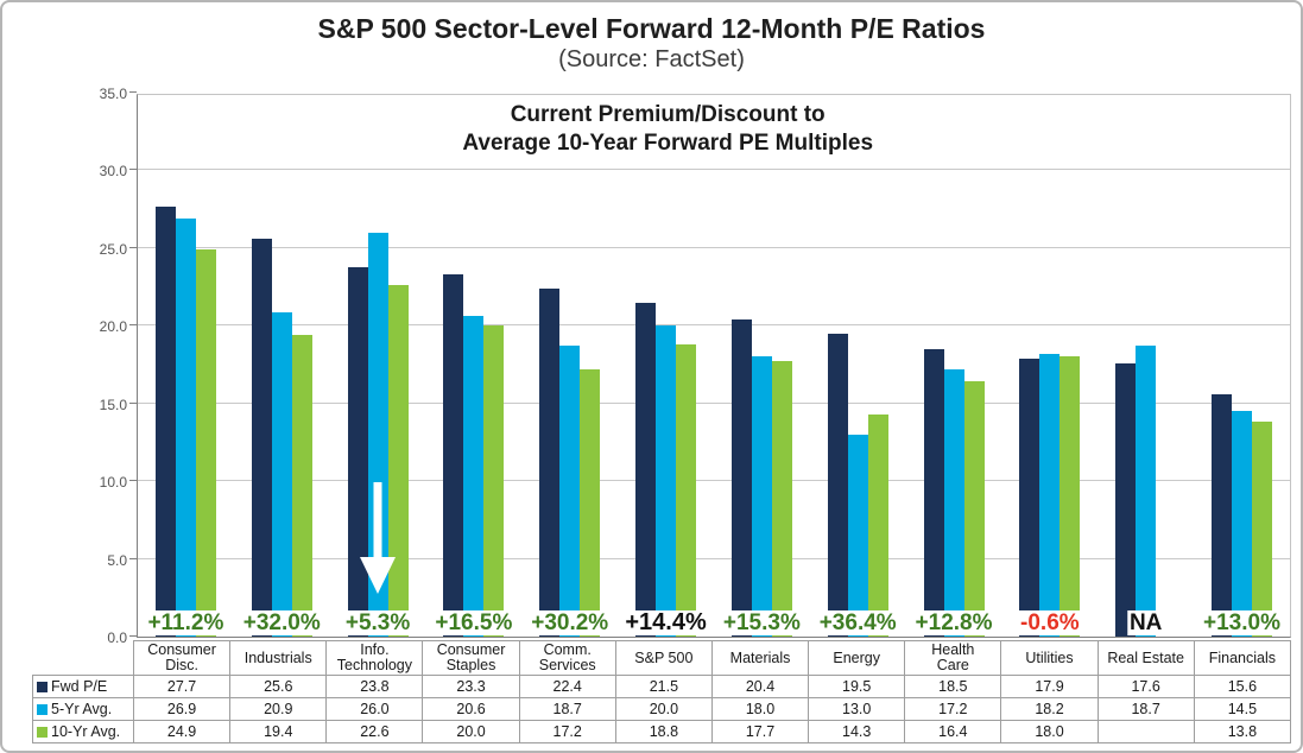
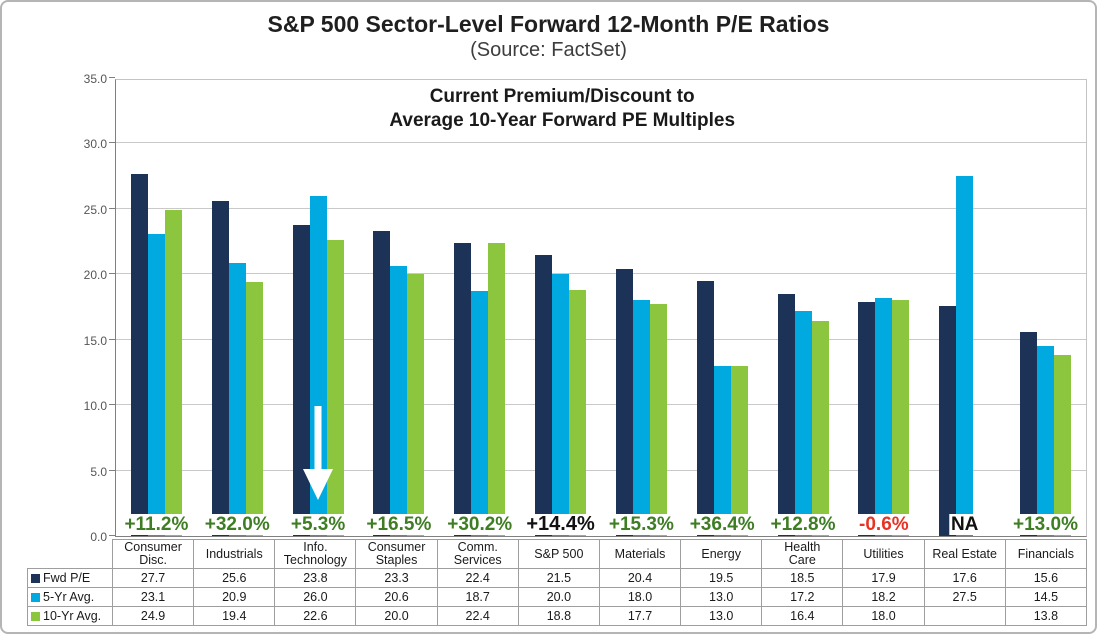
5-Yr Avg./Consumer Disc.: 26.9 -> 23.1
10-Yr Avg./Comm. Services: 17.2 -> 22.4
10-Yr Avg./Energy: 14.3 -> 13.0
5-Yr Avg./Real Estate: 18.7 -> 27.5
